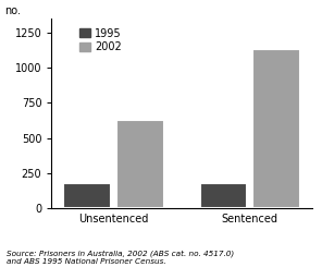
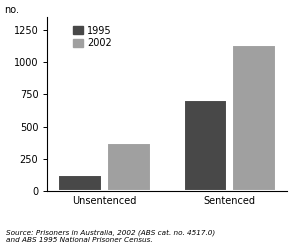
1995/Unsentenced: 180 -> 120
2002/Unsentenced: 630 -> 370
1995/Sentenced: 180 -> 710
